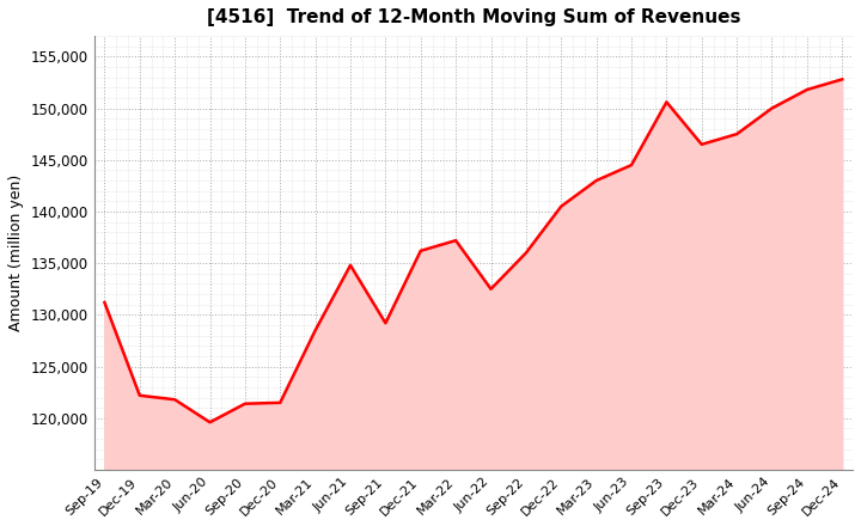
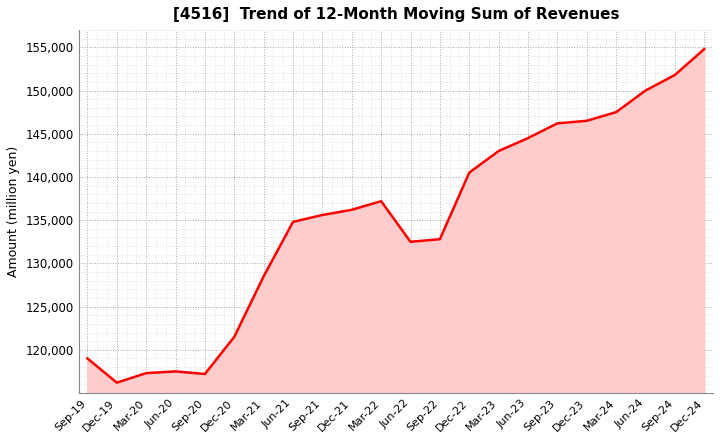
Sep-19: 131,200 -> 119,000
Dec-19: 122,200 -> 116,200
Mar-20: 121,800 -> 117,300
Jun-20: 119,600 -> 117,500
Sep-20: 121,400 -> 117,200
Sep-21: 129,200 -> 135,600
Sep-22: 136,000 -> 132,800
Sep-23: 150,600 -> 146,200
Dec-24: 152,800 -> 154,800
